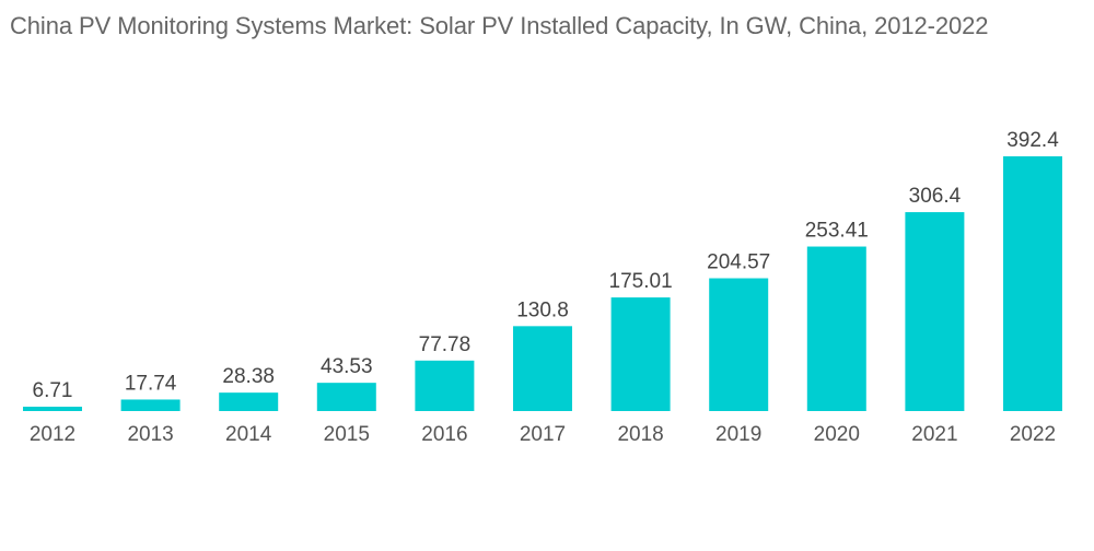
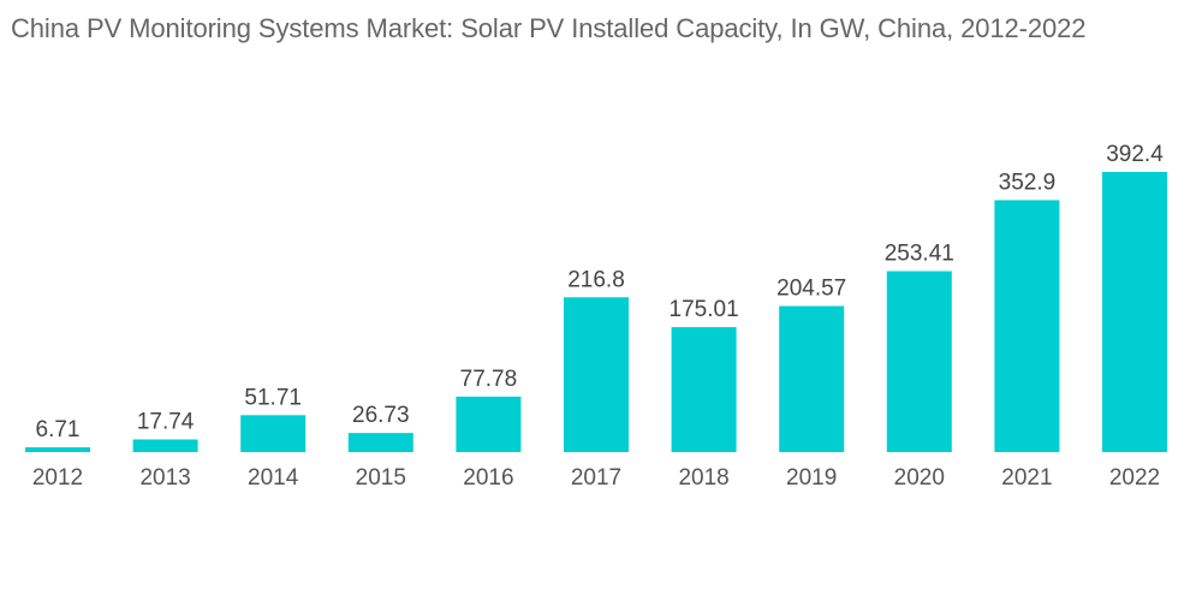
2014: 28.38 -> 51.71
2015: 43.53 -> 26.73
2017: 130.8 -> 216.8
2021: 306.4 -> 352.9
